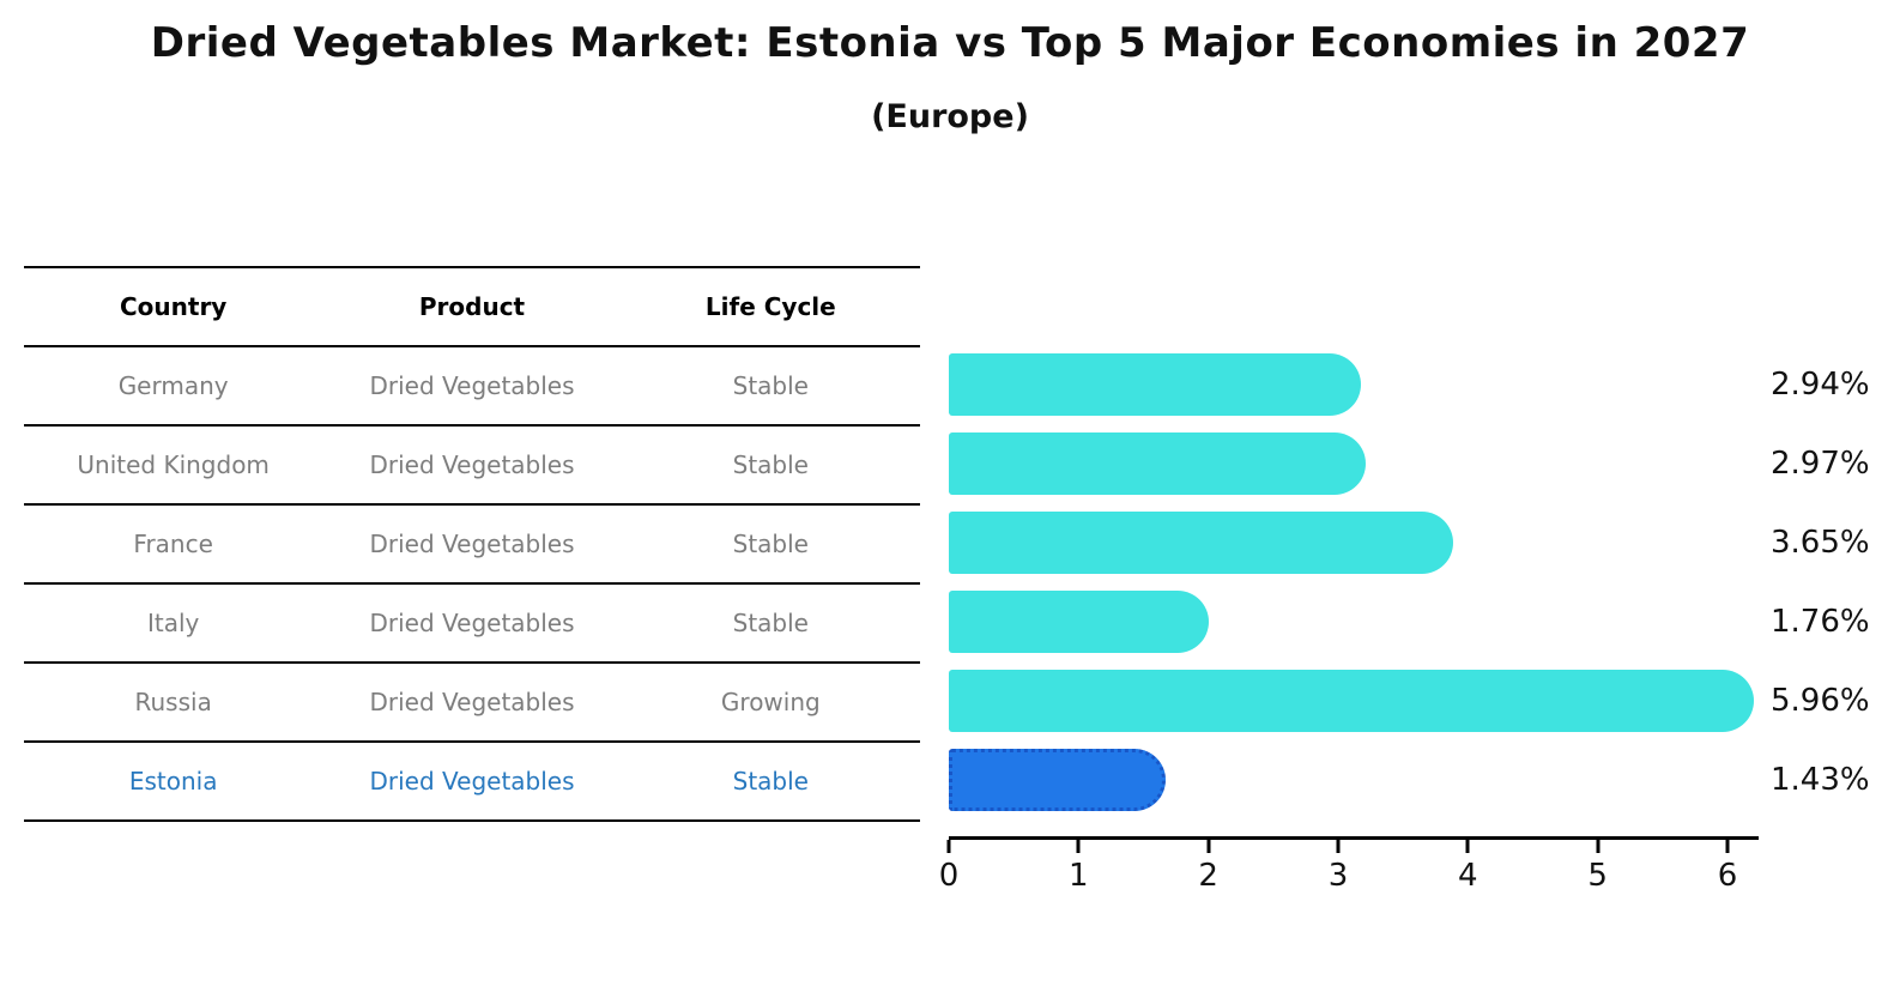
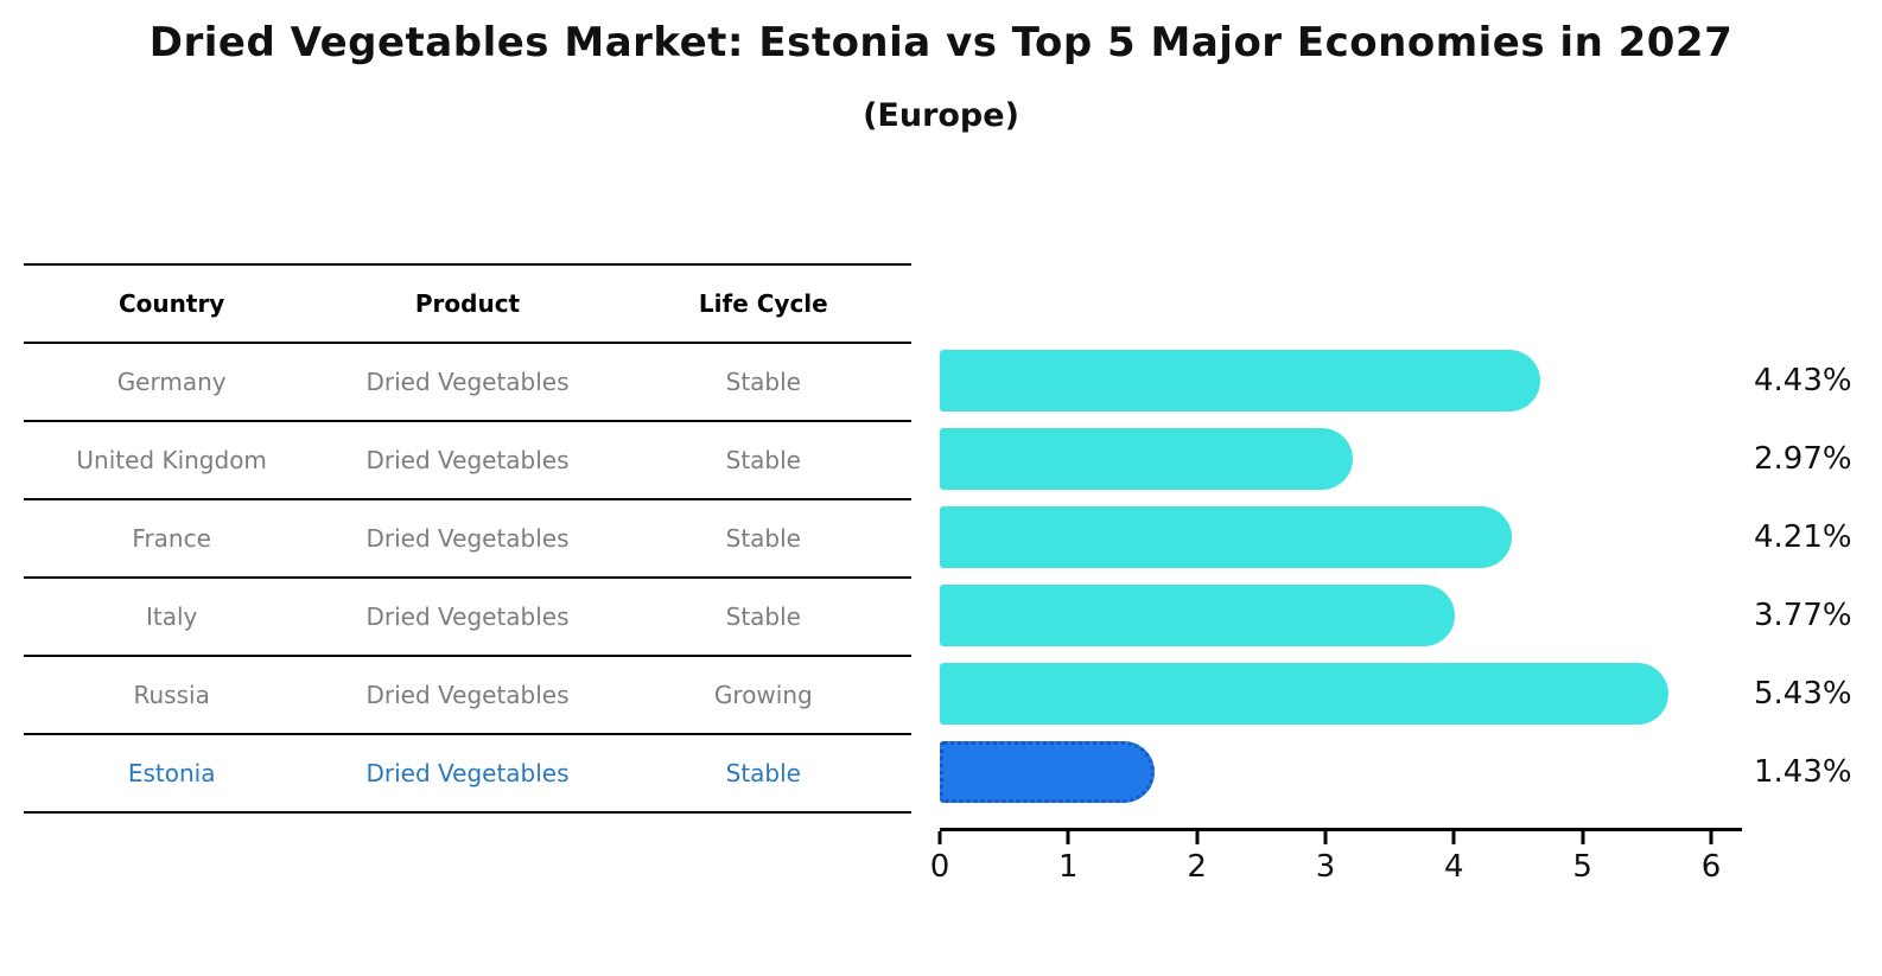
Germany: 2.94% -> 4.43%
France: 3.65% -> 4.21%
Italy: 1.76% -> 3.77%
Russia: 5.96% -> 5.43%
